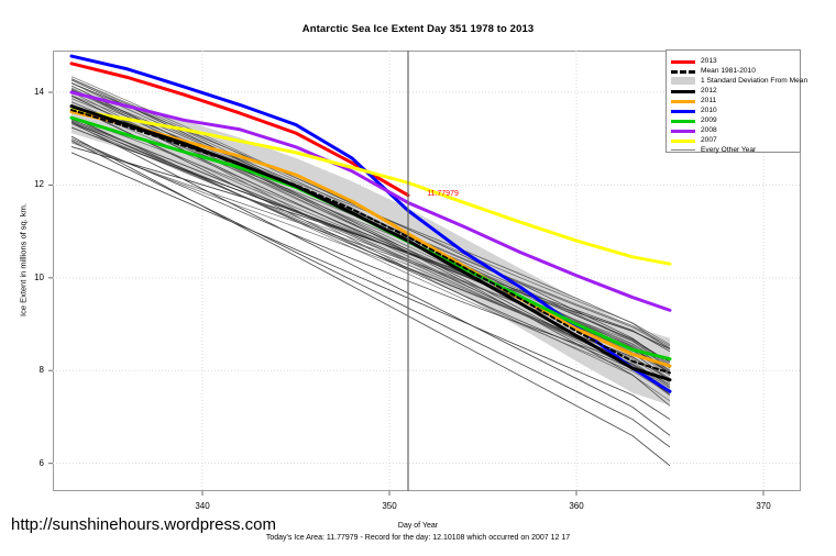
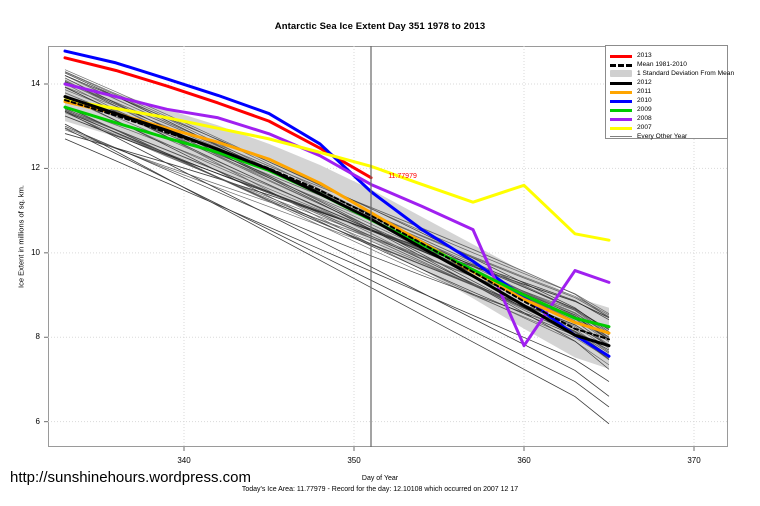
2008/360: 10.1 -> 7.8
2007/360: 10.8 -> 11.6
